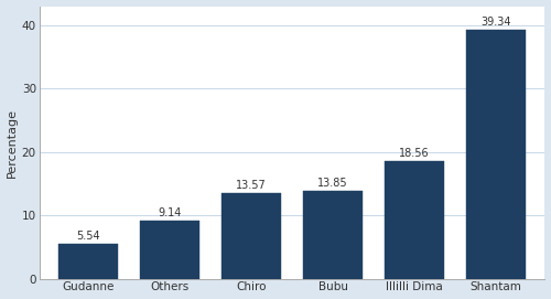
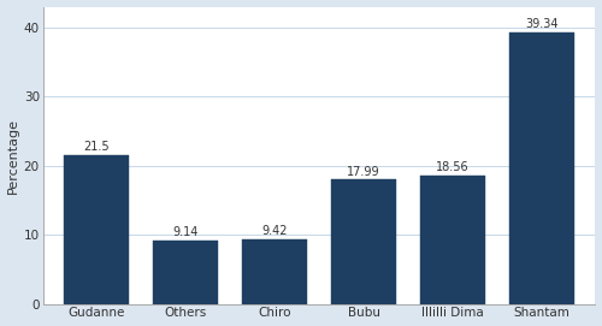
Gudanne: 5.54 -> 21.5
Chiro: 13.57 -> 9.42
Bubu: 13.85 -> 17.99
